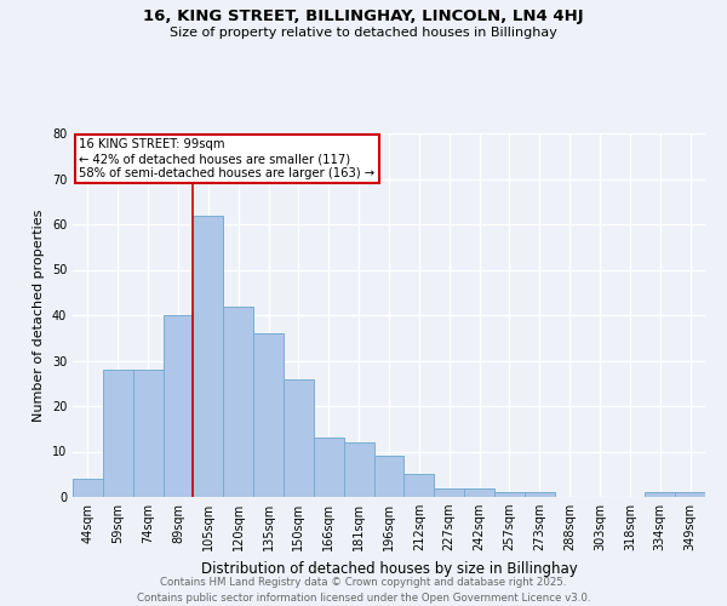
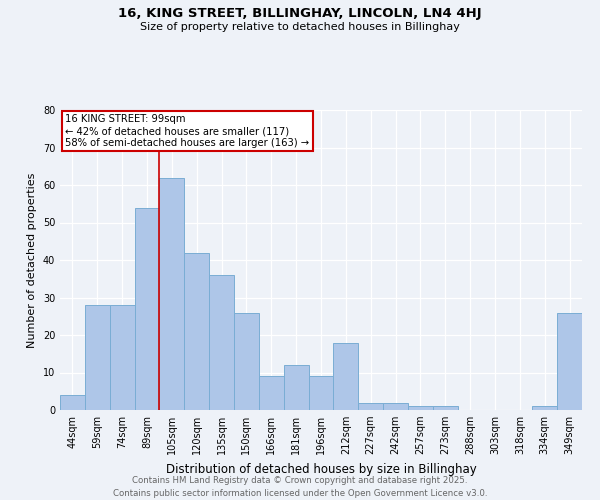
89sqm: 40 -> 54
166sqm: 13 -> 9
212sqm: 5 -> 18
349sqm: 1 -> 26
